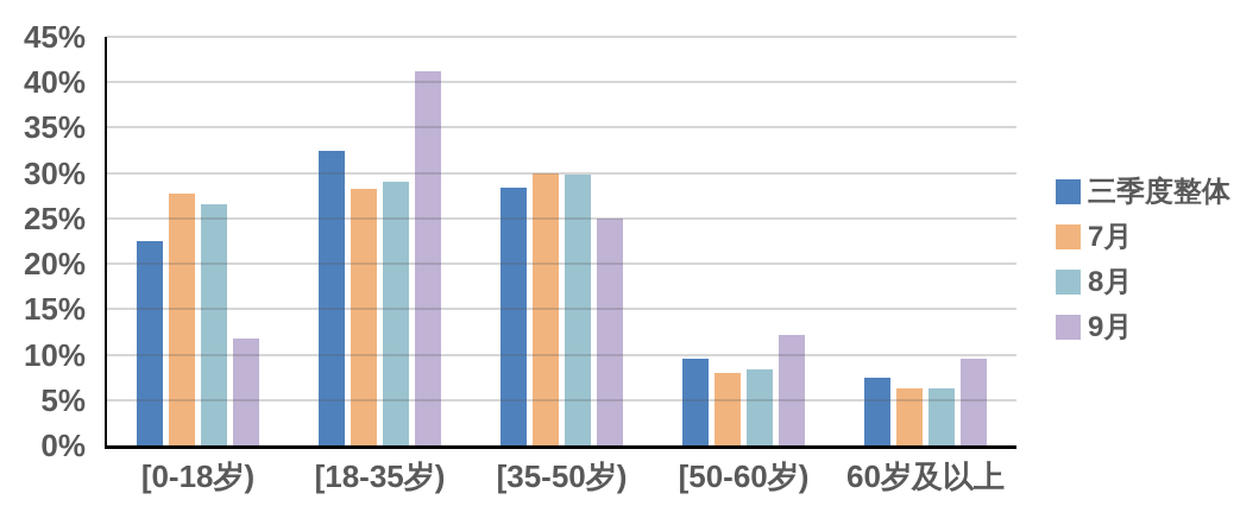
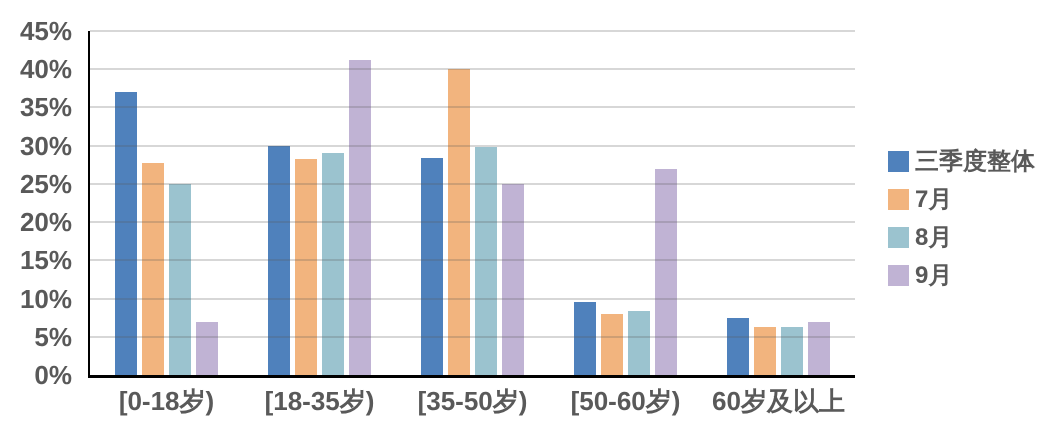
三季度整体/[0-18岁): 22% -> 37%
8月/[0-18岁): 27% -> 25%
9月/[0-18岁): 12% -> 7%
三季度整体/[18-35岁): 32% -> 30%
7月/[35-50岁): 30% -> 40%
9月/[50-60岁): 12% -> 27%
9月/60岁及以上: 10% -> 7%
